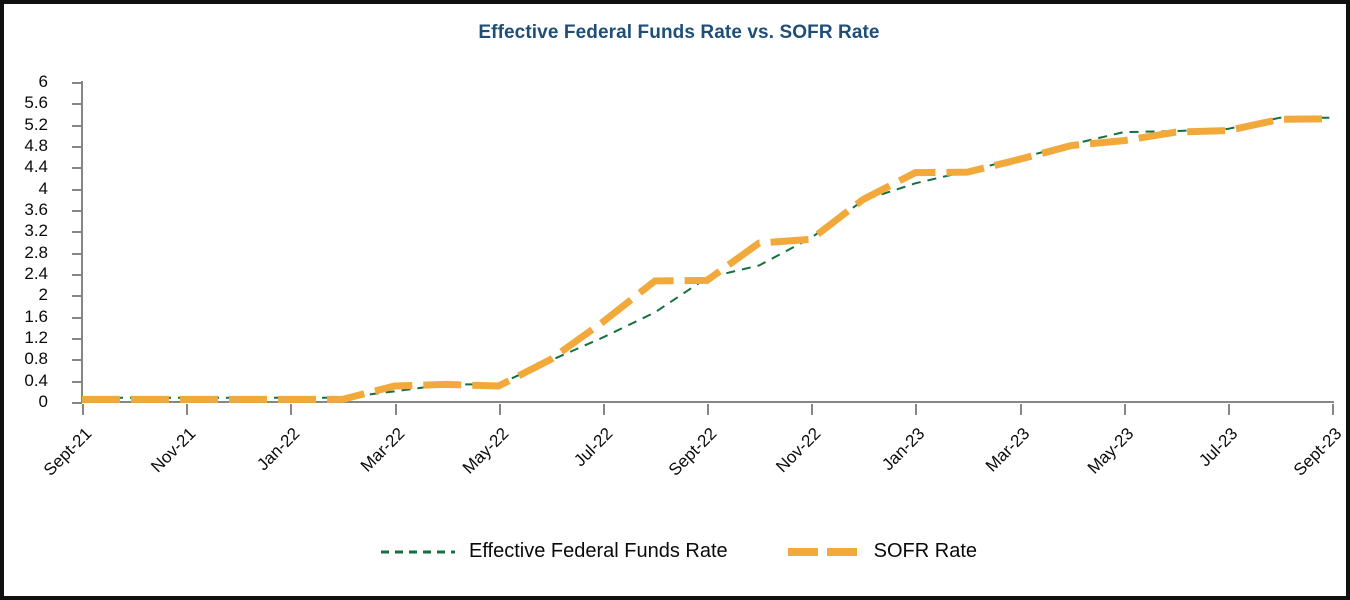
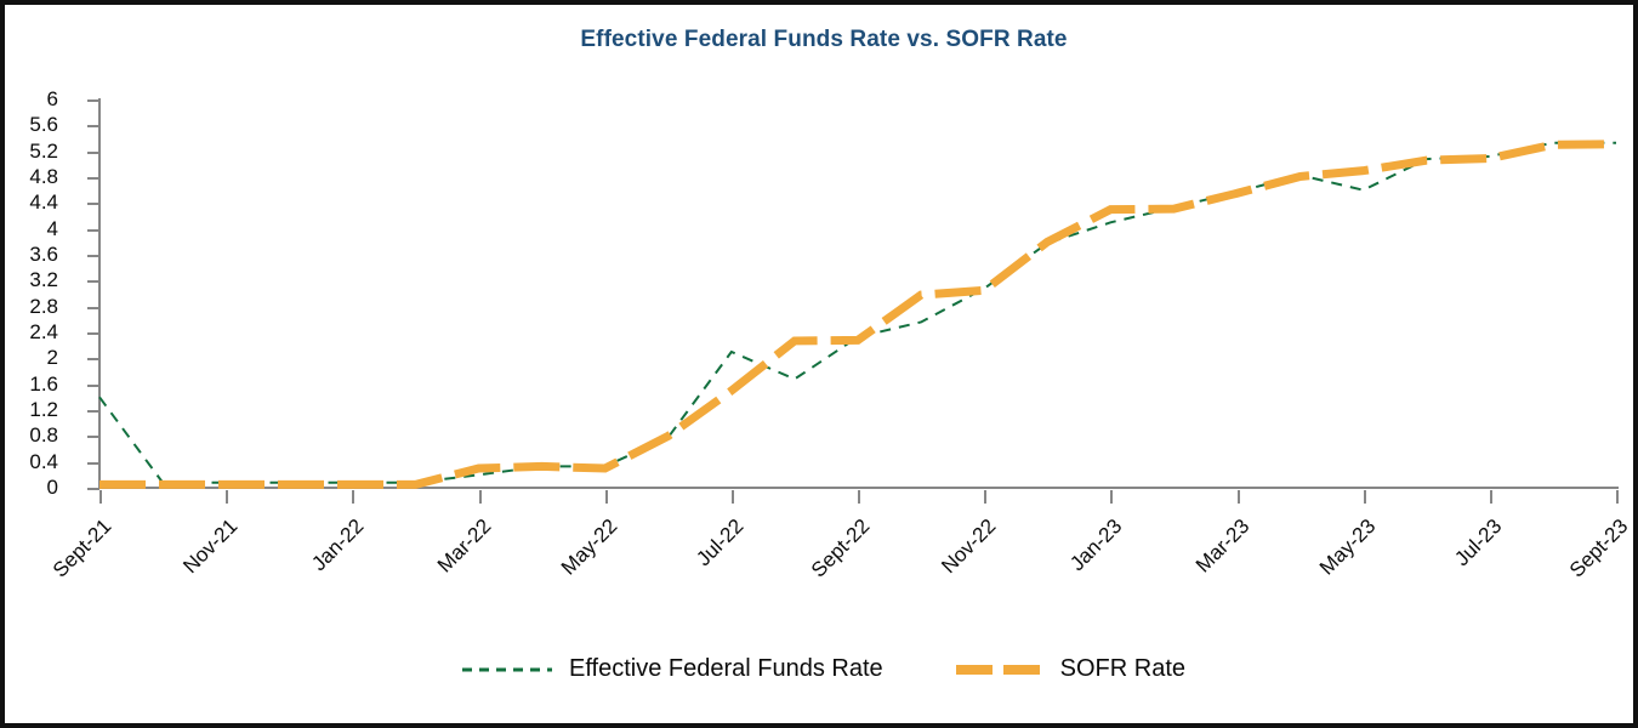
Effective Federal Funds Rate/Sept-21: 0.1 -> 1.4
Effective Federal Funds Rate/Jul-22: 1.2 -> 2.1
Effective Federal Funds Rate/May-23: 5.1 -> 4.6
